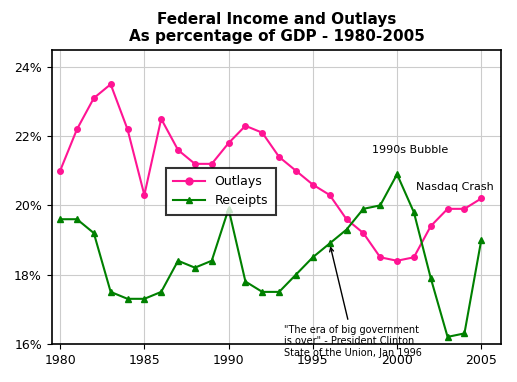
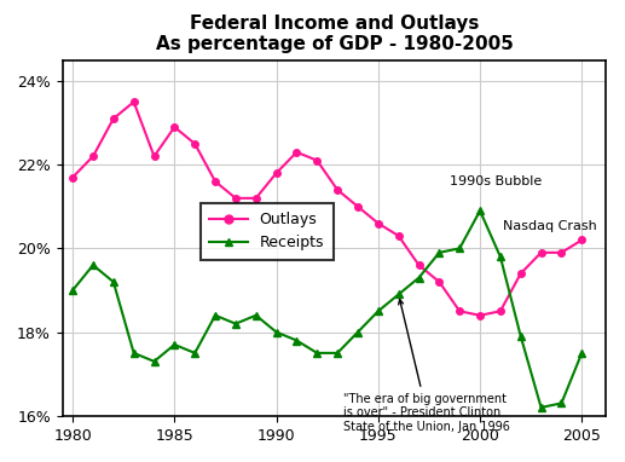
Outlays/1980: 21.0% -> 21.7%
Receipts/1980: 19.6% -> 19.0%
Outlays/1985: 20.3% -> 22.9%
Receipts/1985: 17.3% -> 17.7%
Receipts/1990: 19.9% -> 18.0%
Receipts/2005: 19.0% -> 17.5%
